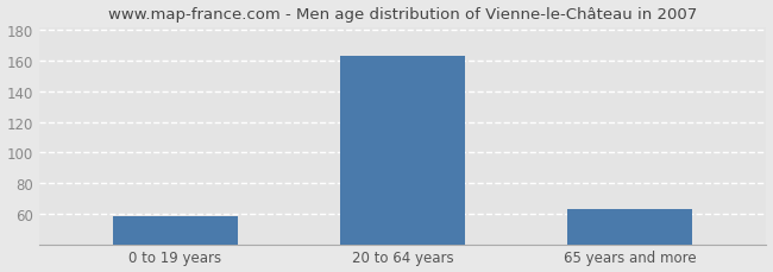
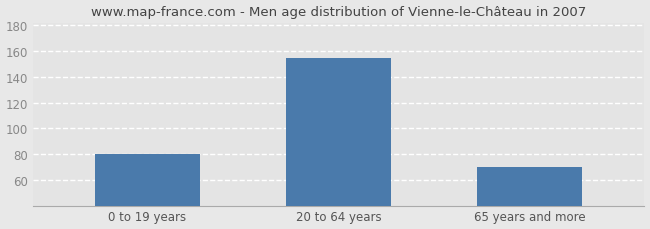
0 to 19 years: 58 -> 80
20 to 64 years: 163 -> 155
65 years and more: 63 -> 70
